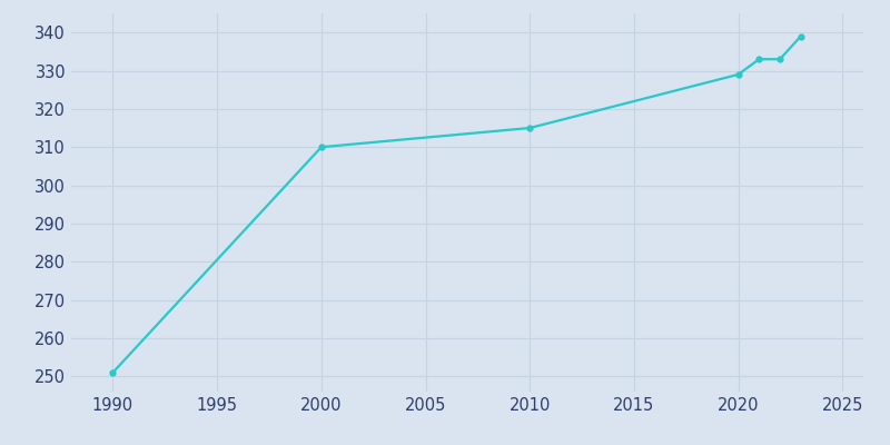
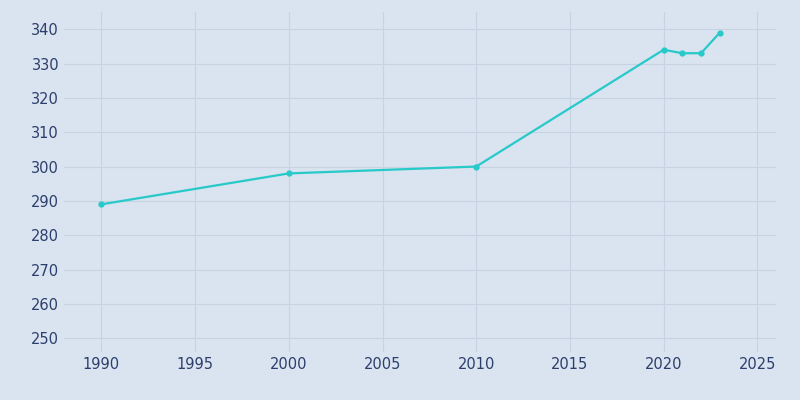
1990: 251 -> 289
2000: 310 -> 298
2010: 315 -> 300
2020: 329 -> 334
